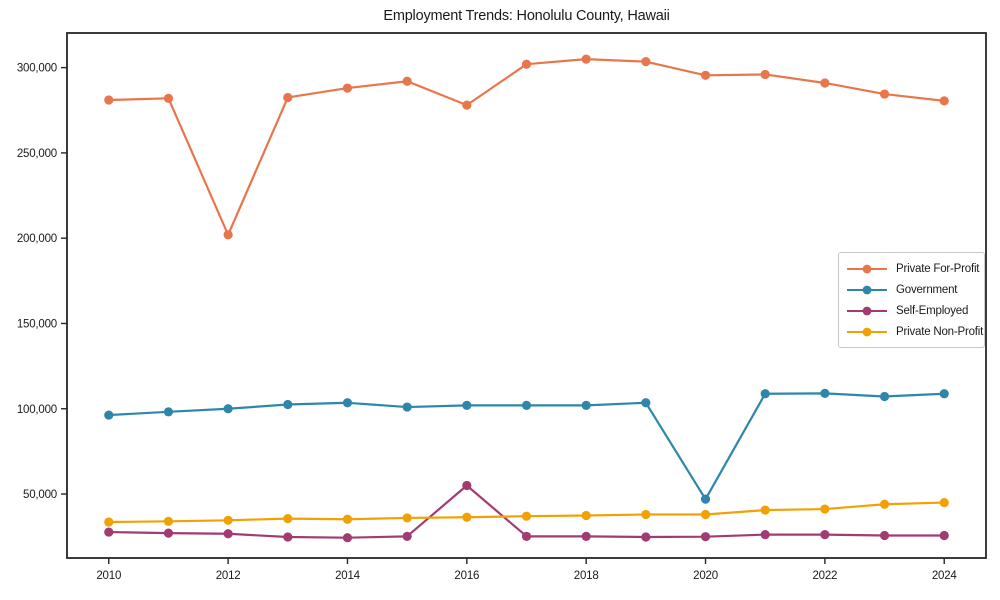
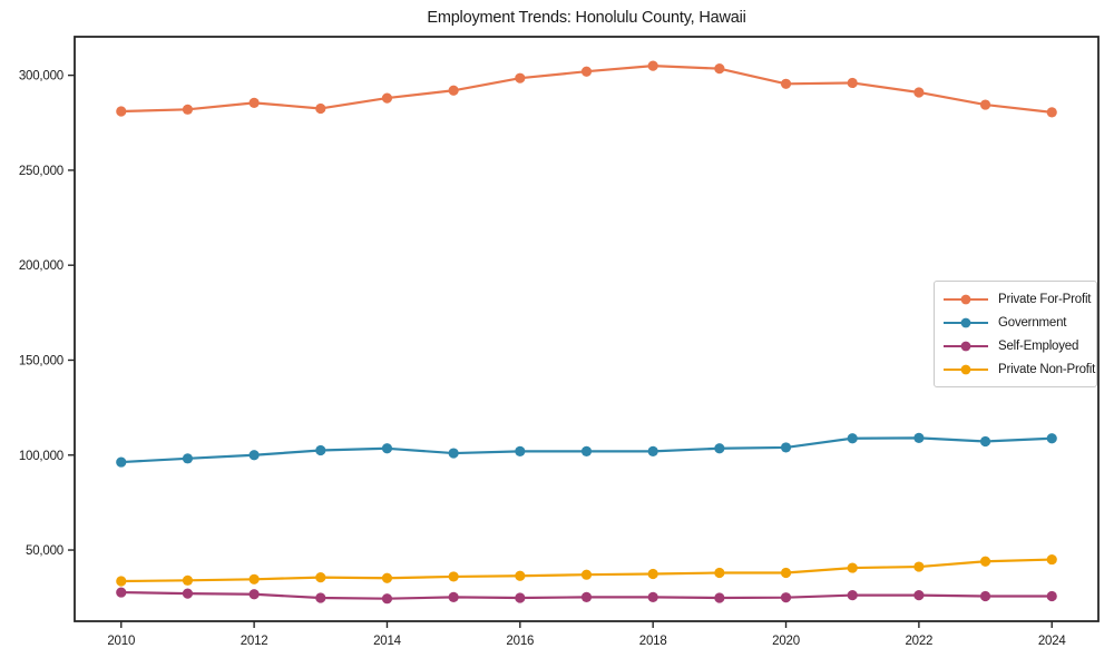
Private For-Profit/2012: 202000 -> 286000
Private For-Profit/2016: 278000 -> 298000
Self-Employed/2016: 55000 -> 25000
Government/2020: 47000 -> 104000
